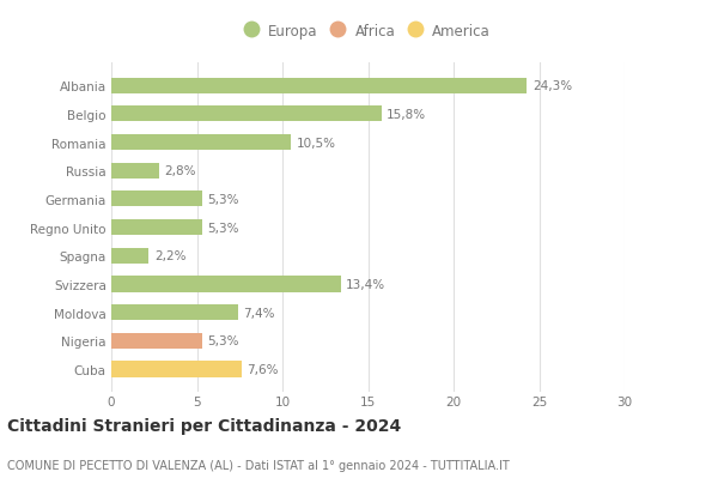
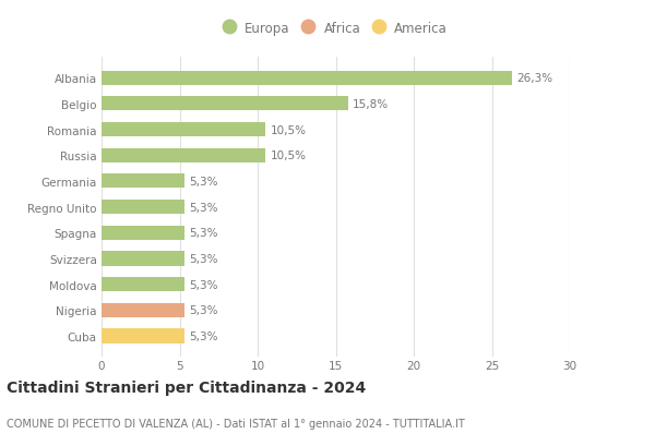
Albania: 24,3% -> 26,3%
Russia: 2,8% -> 10,5%
Spagna: 2,2% -> 5,3%
Svizzera: 13,4% -> 5,3%
Moldova: 7,4% -> 5,3%
Cuba: 7,6% -> 5,3%
